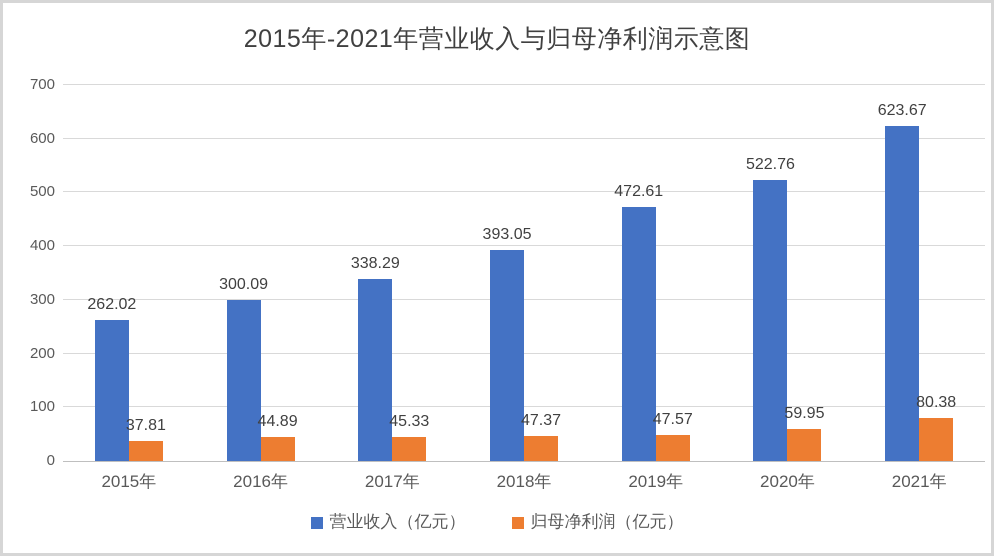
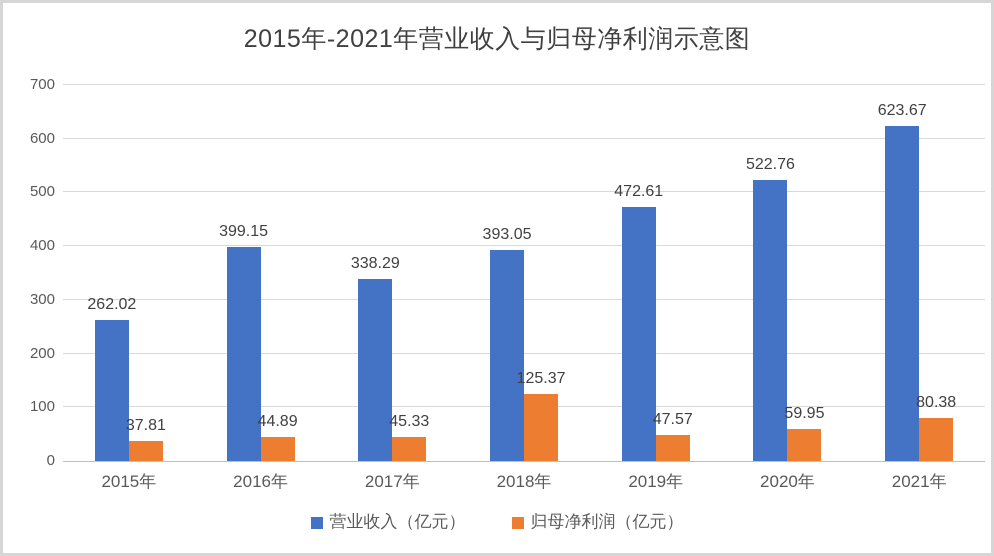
营业收入（亿元）/2016年: 300.09 -> 399.15
归母净利润（亿元）/2018年: 47.37 -> 125.37
